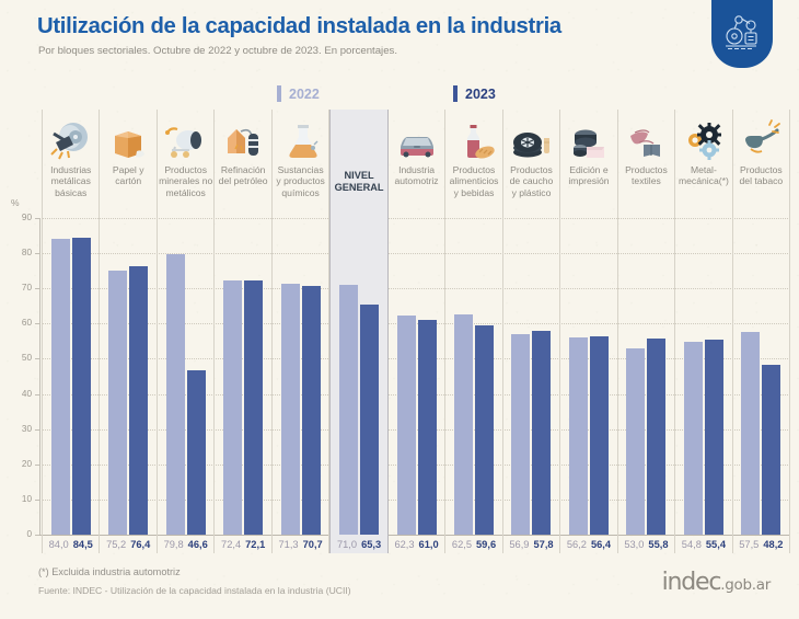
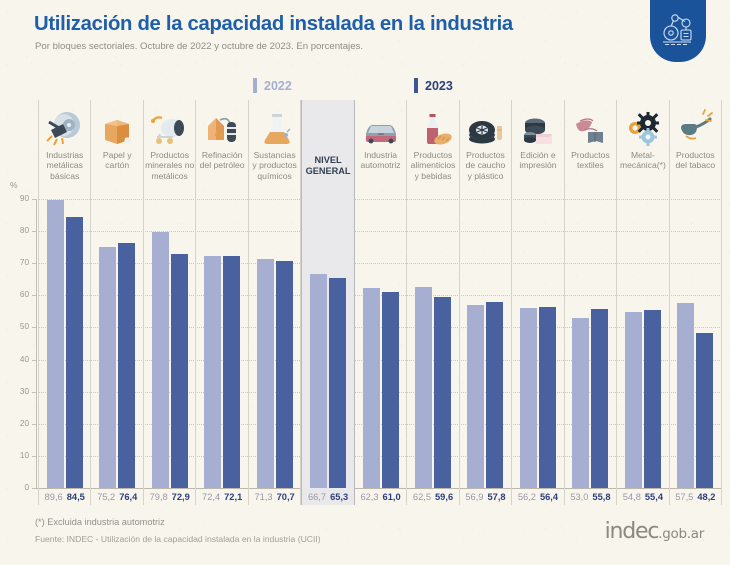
2022/Industrias metálicas básicas: 84,0 -> 89,6
2023/Productos minerales no metálicos: 46,6 -> 72,9
2022/NIVEL GENERAL: 71,0 -> 66,7
